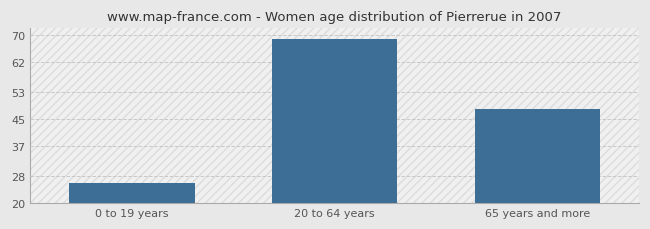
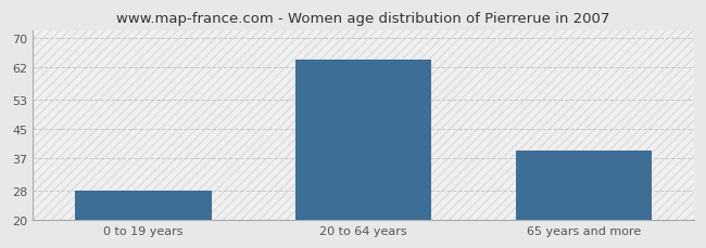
0 to 19 years: 26 -> 28
20 to 64 years: 69 -> 64
65 years and more: 48 -> 39
